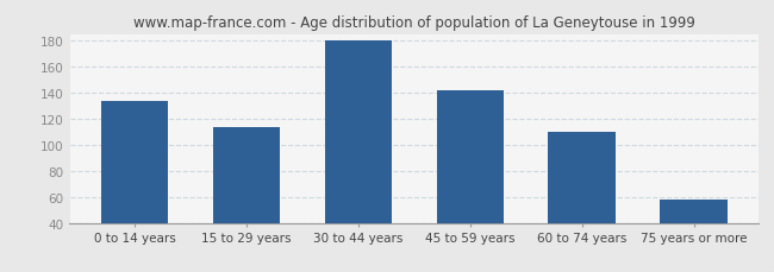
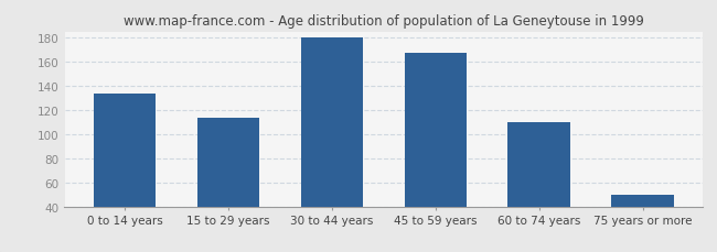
45 to 59 years: 142 -> 168
75 years or more: 58 -> 50
